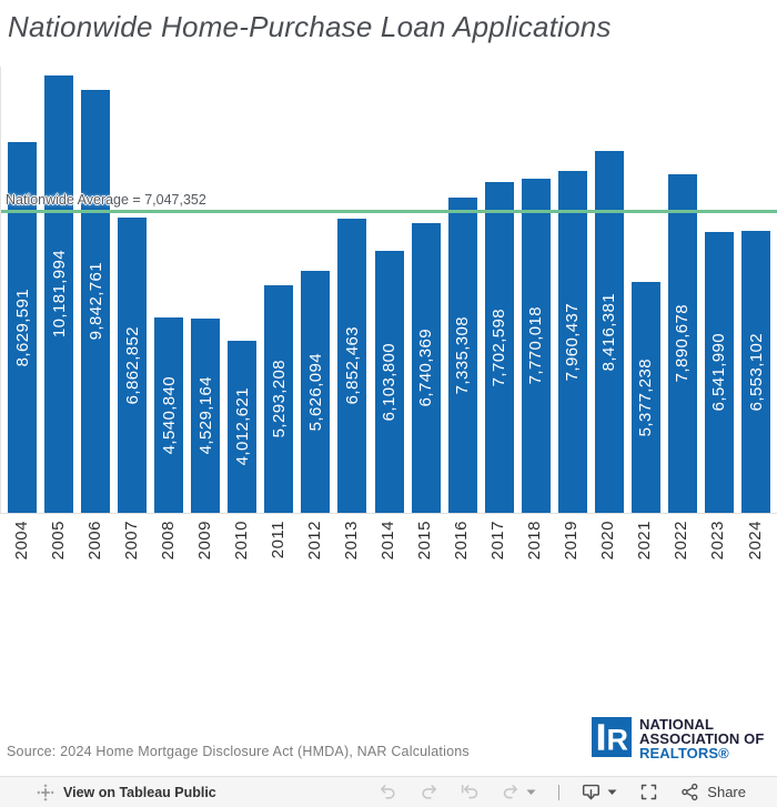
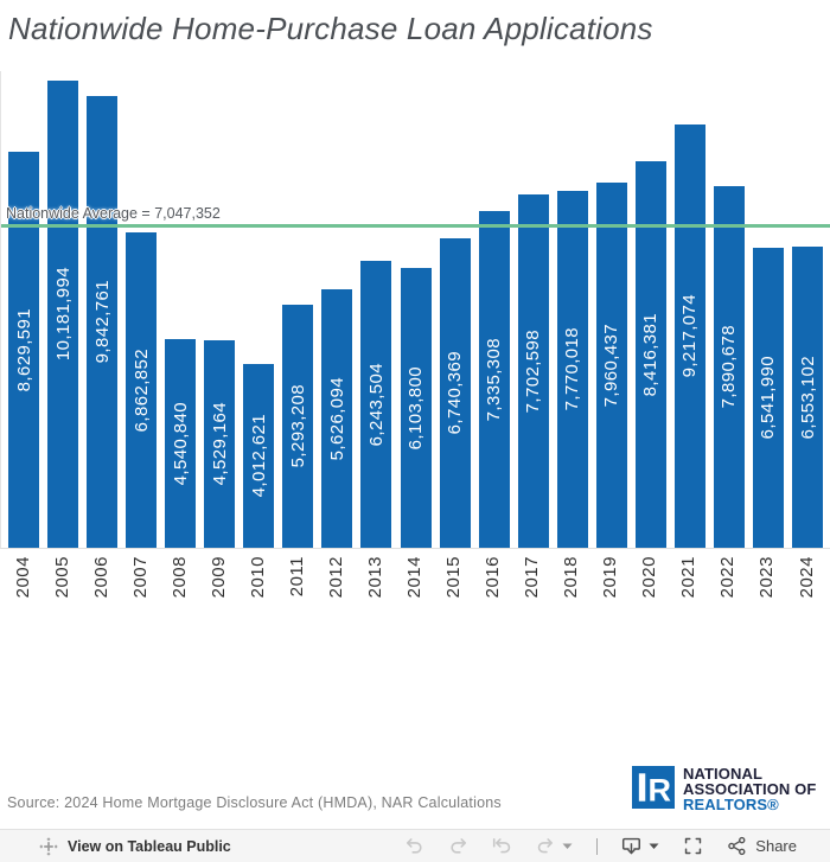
2013: 6,852,463 -> 6,243,504
2021: 5,377,238 -> 9,217,074
